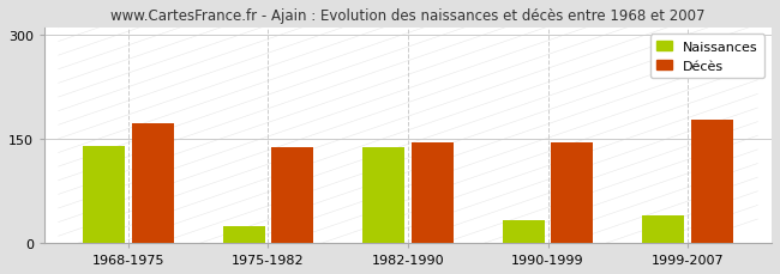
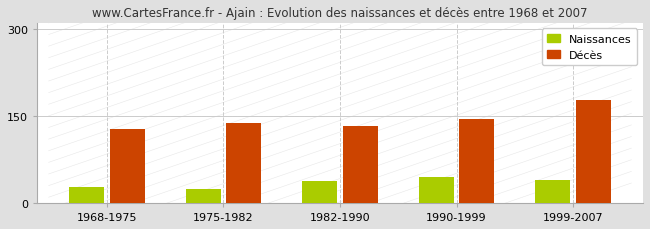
Naissances/1968-1975: 140 -> 28
Décès/1968-1975: 172 -> 128
Naissances/1982-1990: 138 -> 38
Décès/1982-1990: 144 -> 133
Naissances/1990-1999: 32 -> 44
